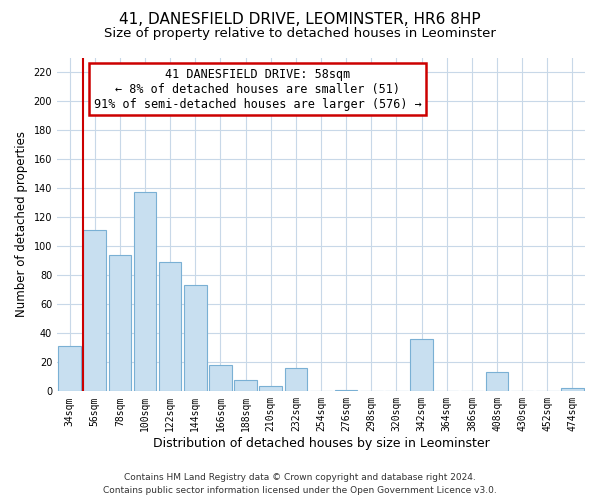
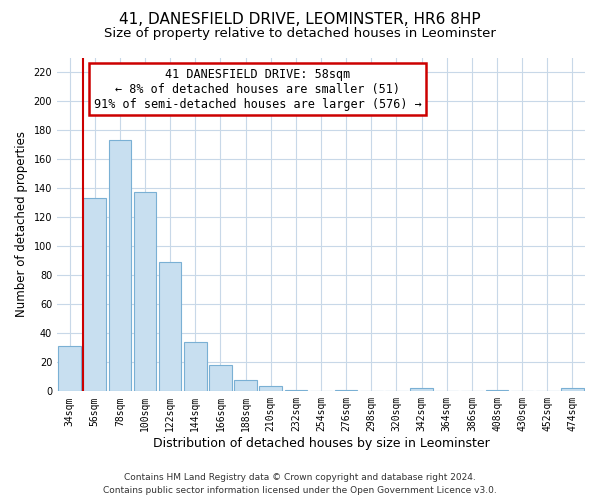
56sqm: 111 -> 133
78sqm: 94 -> 173
144sqm: 73 -> 34
232sqm: 16 -> 1
342sqm: 36 -> 2
408sqm: 13 -> 1
